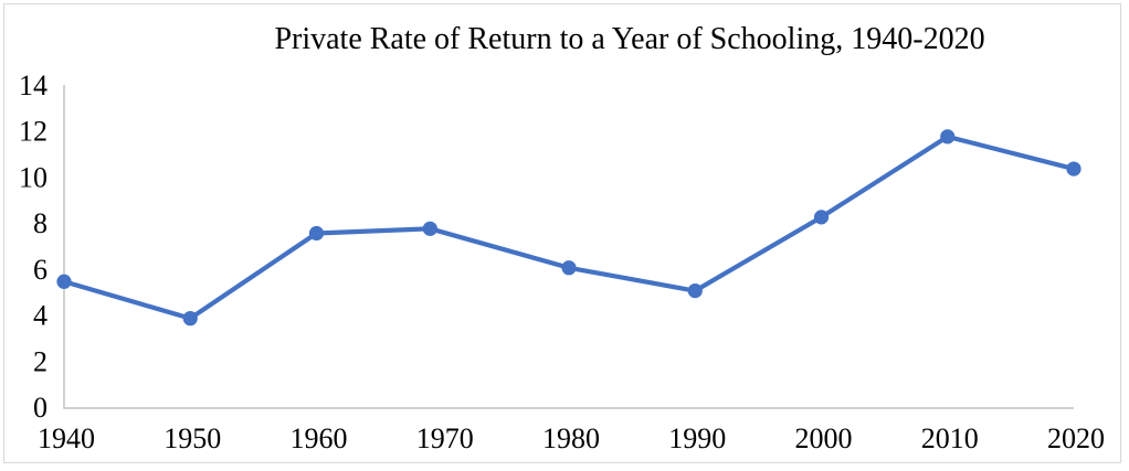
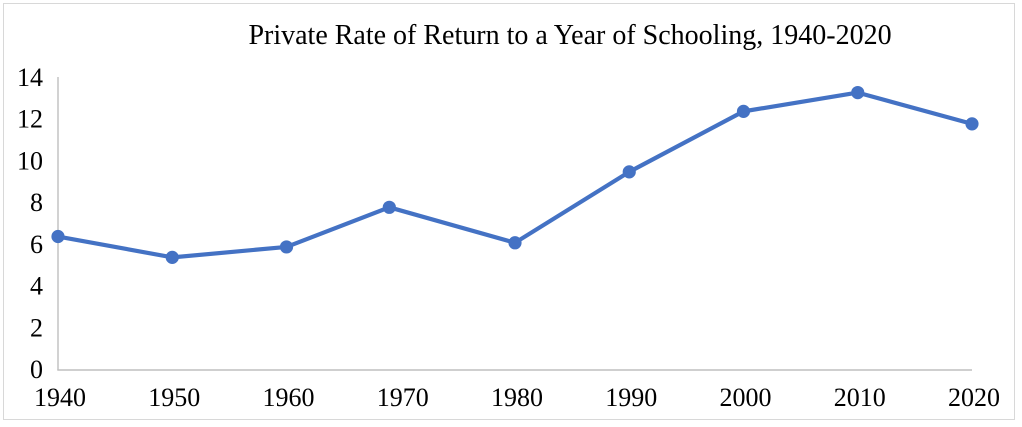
1940: 5.5 -> 6.4
1950: 3.9 -> 5.4
1960: 7.6 -> 5.9
1990: 5.1 -> 9.5
2000: 8.3 -> 12.4
2010: 11.8 -> 13.3
2020: 10.4 -> 11.8
